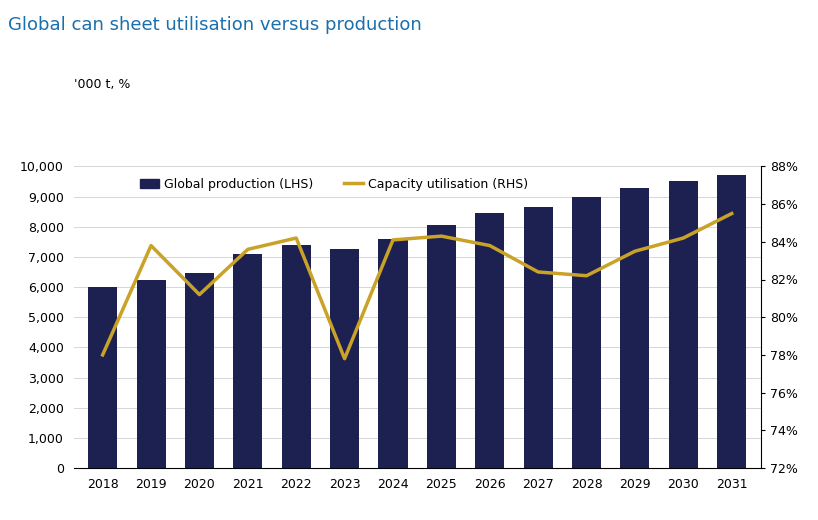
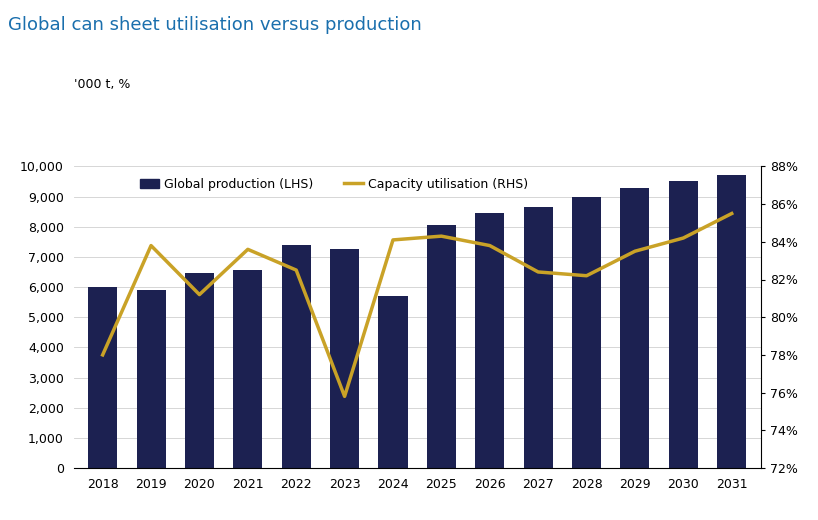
Global production (LHS)/2019: 6,250 -> 5,900
Global production (LHS)/2021: 7,100 -> 6,550
Capacity utilisation (RHS)/2022: 84.2% -> 82.5%
Capacity utilisation (RHS)/2023: 77.8% -> 75.8%
Global production (LHS)/2024: 7,600 -> 5,700
